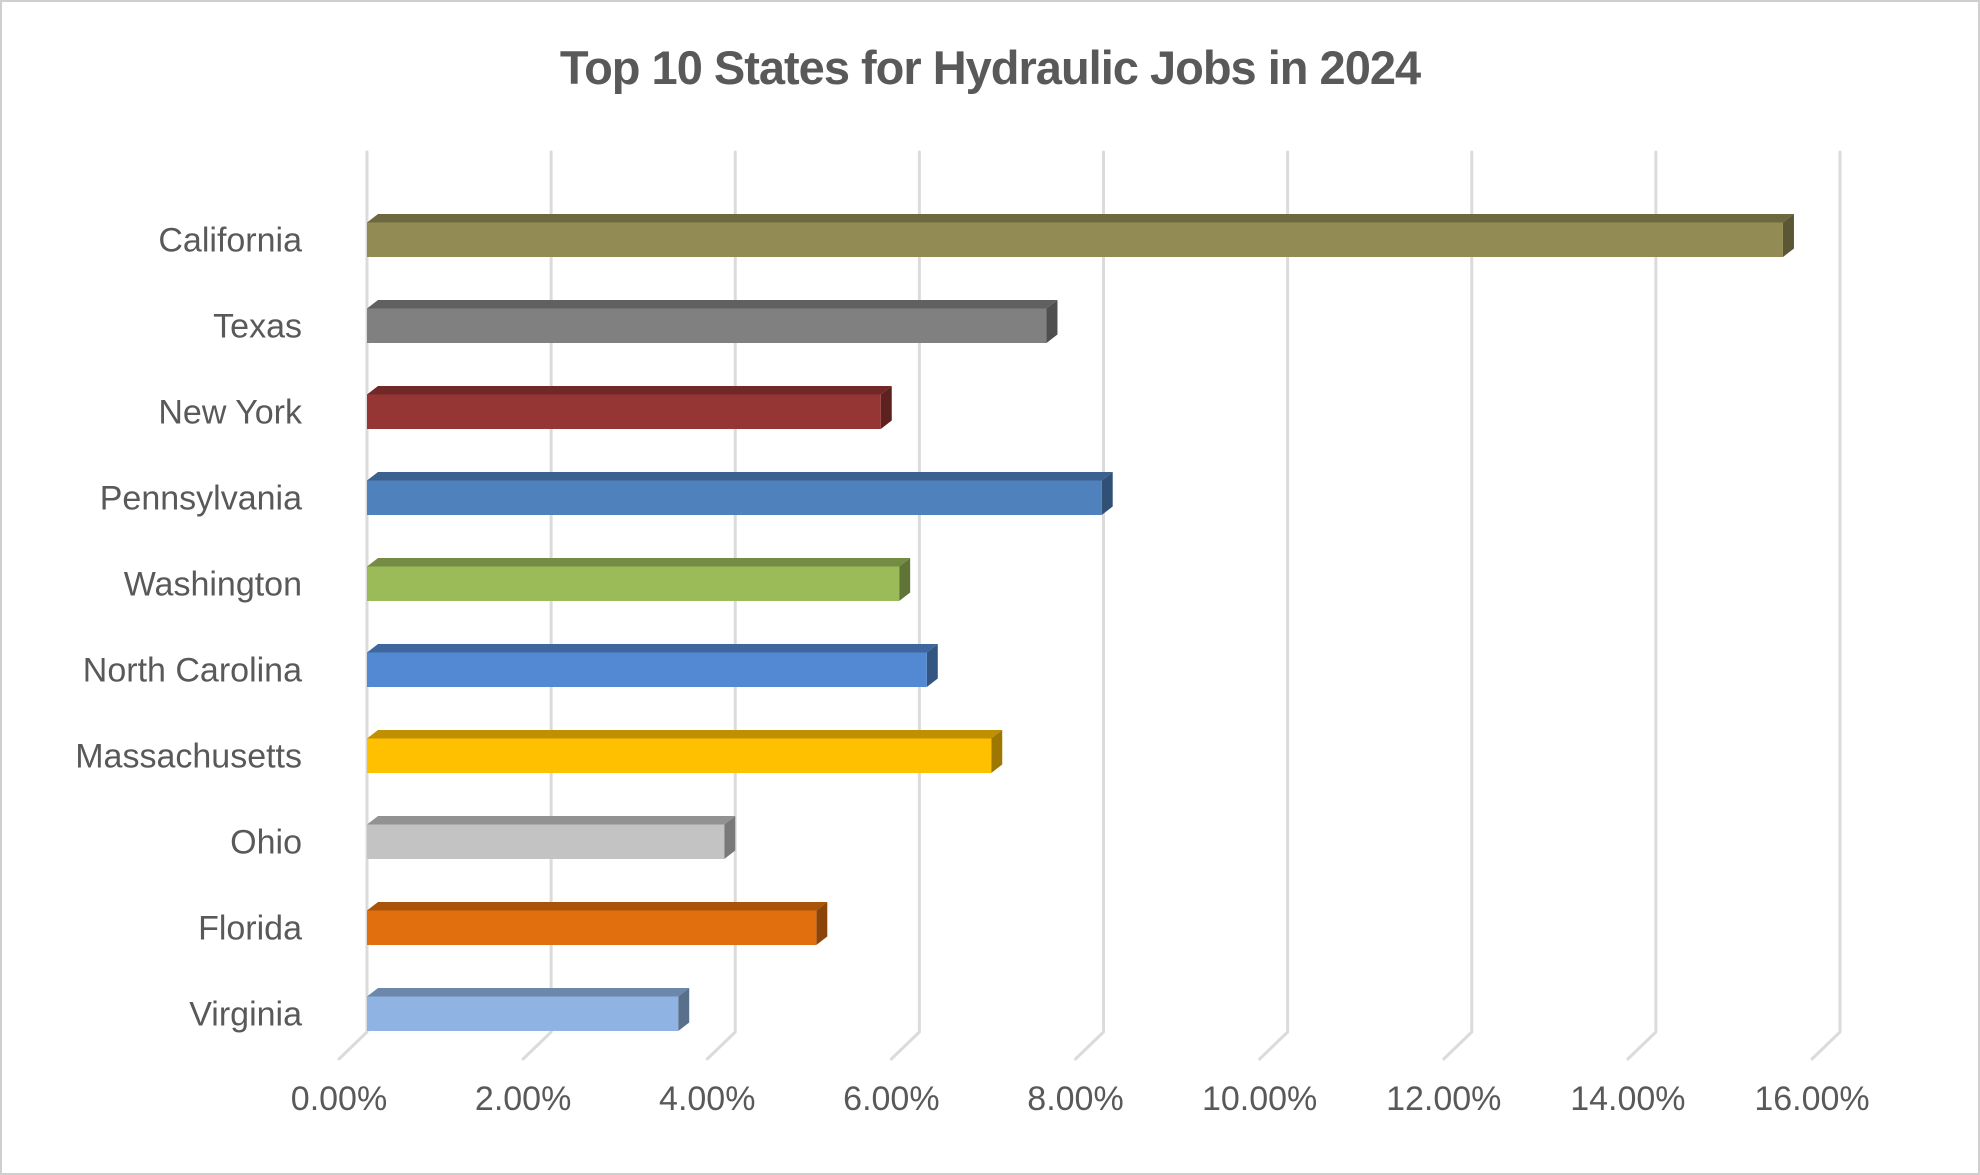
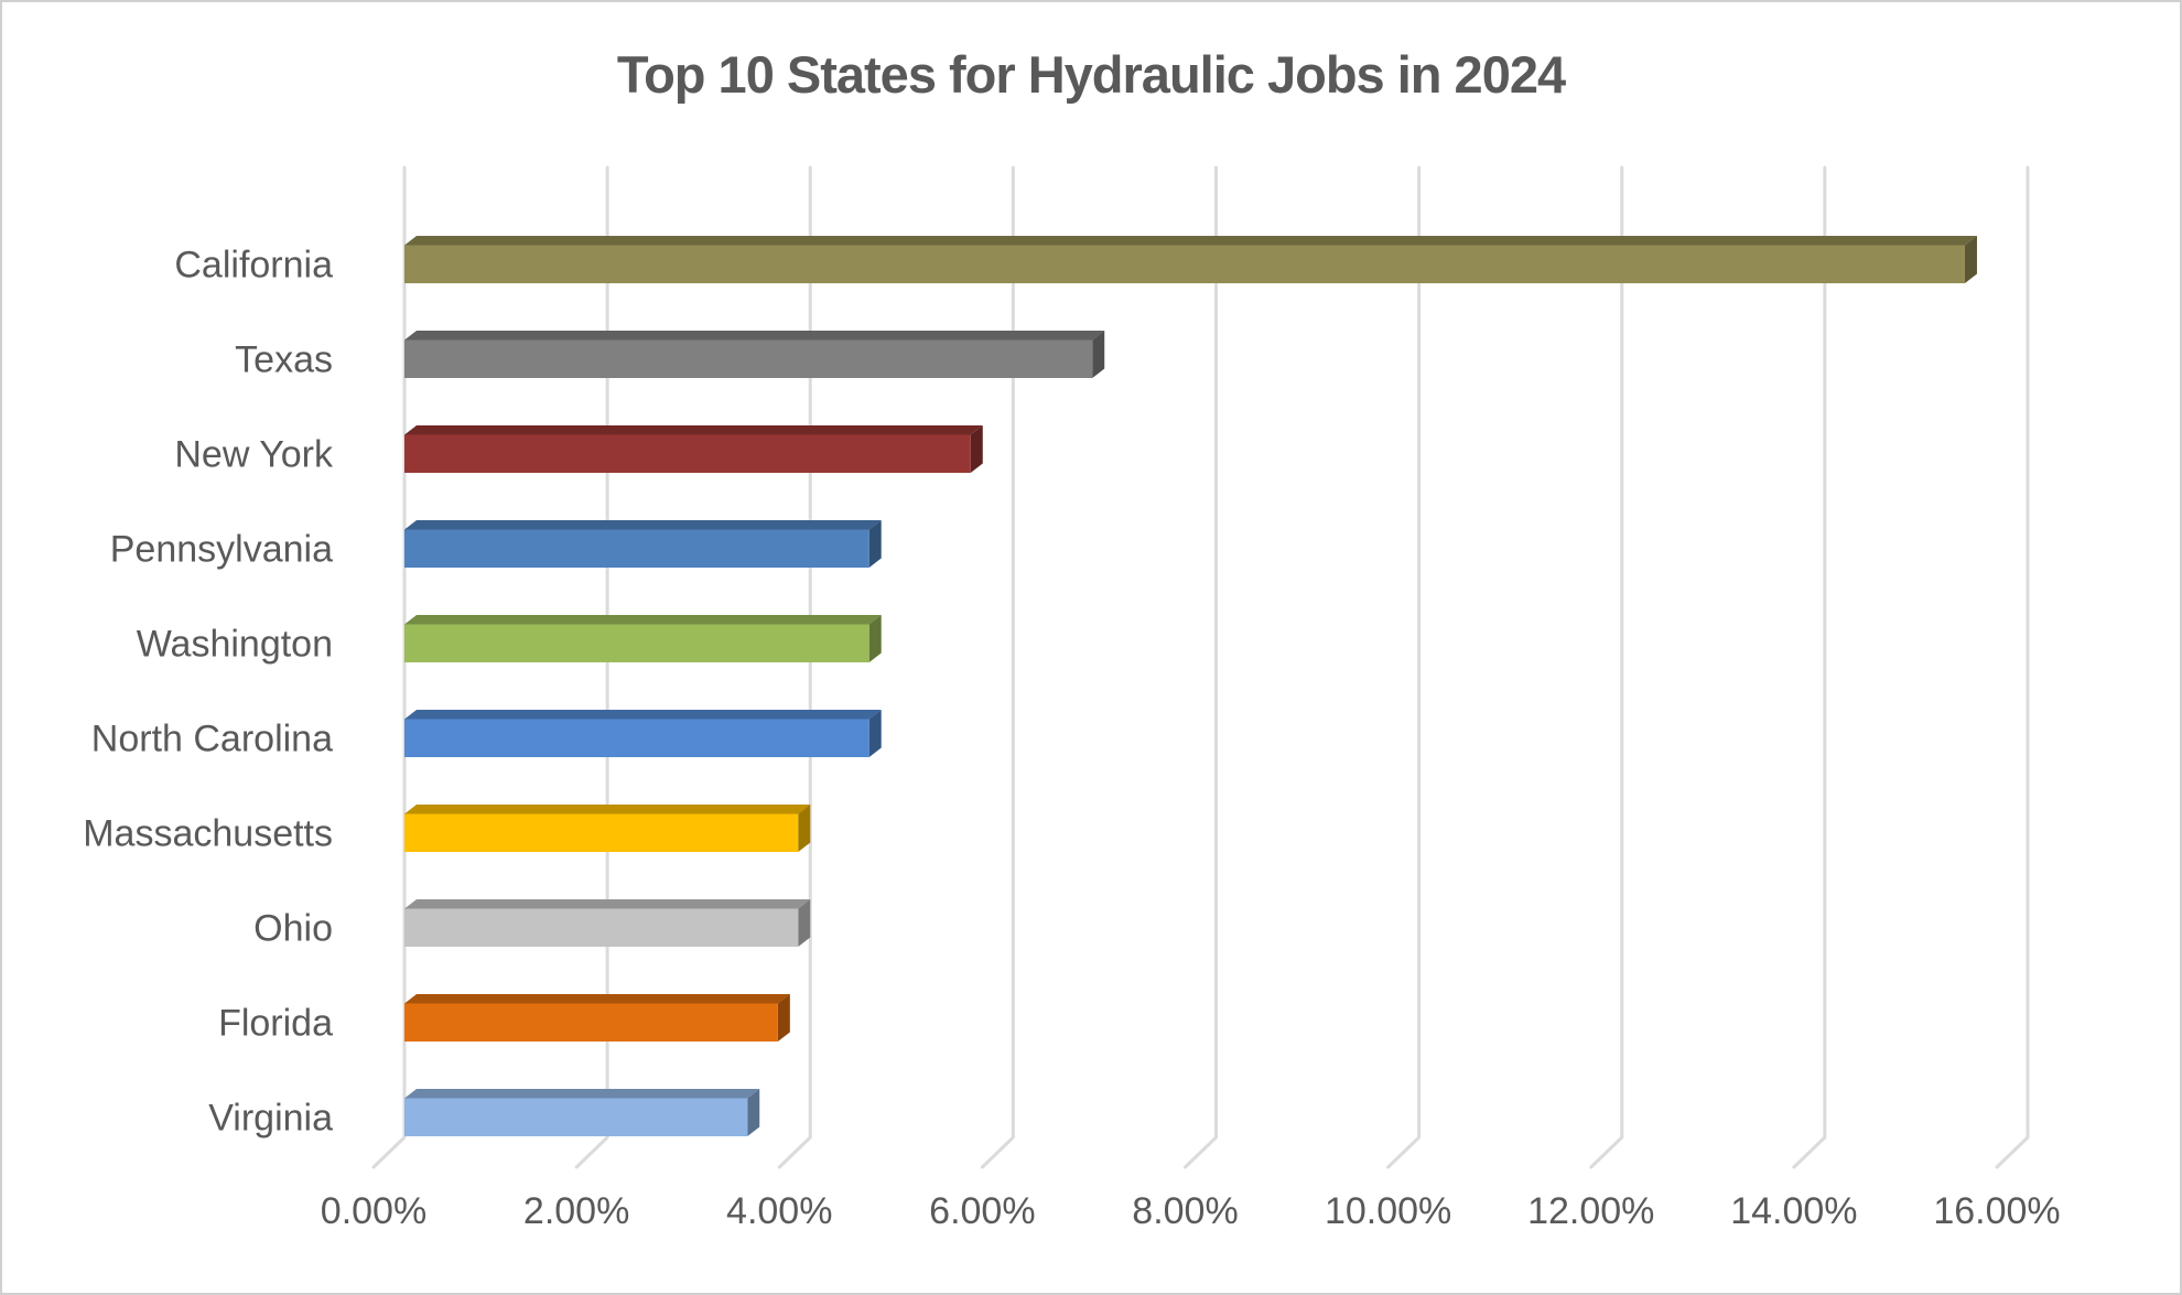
Texas: 7.5% -> 6.9%
Pennsylvania: 8.1% -> 4.7%
Washington: 5.9% -> 4.7%
North Carolina: 6.2% -> 4.7%
Massachusetts: 6.9% -> 4.0%
Florida: 5.0% -> 3.8%
